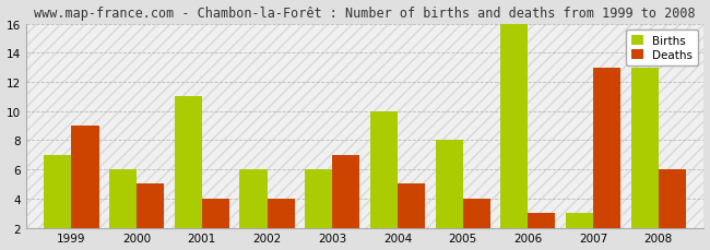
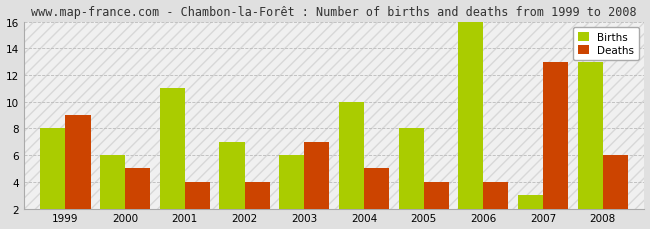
Births/1999: 7 -> 8
Births/2002: 6 -> 7
Deaths/2006: 3 -> 4
